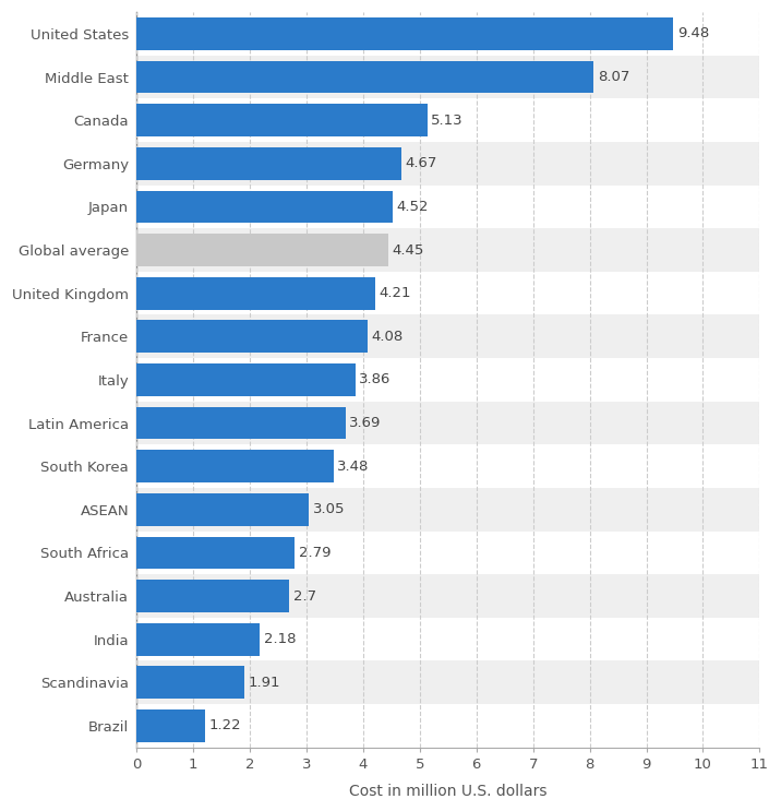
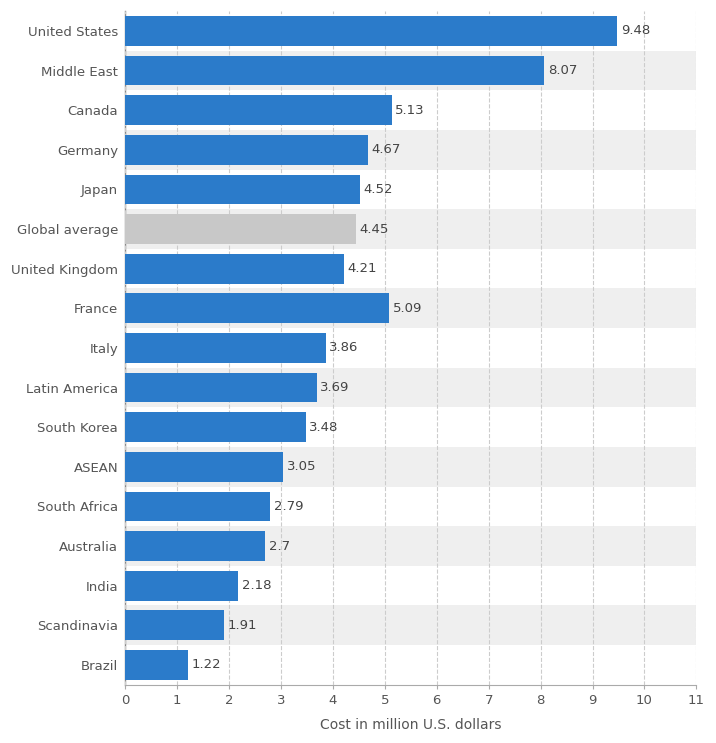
France: 4.08 -> 5.09
